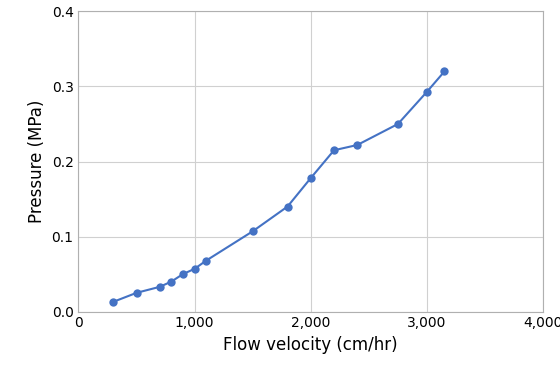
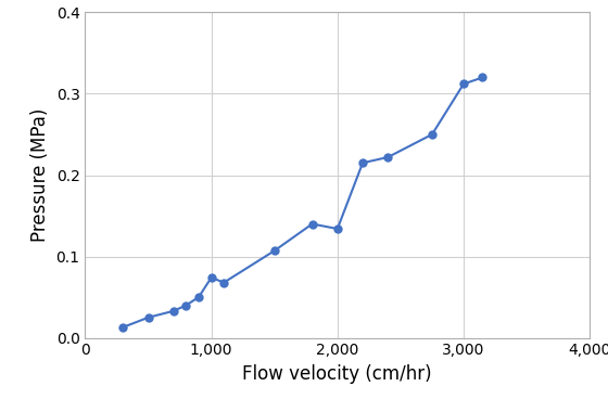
1,000: 0.057 -> 0.074
2,000: 0.178 -> 0.134
3,000: 0.293 -> 0.312
